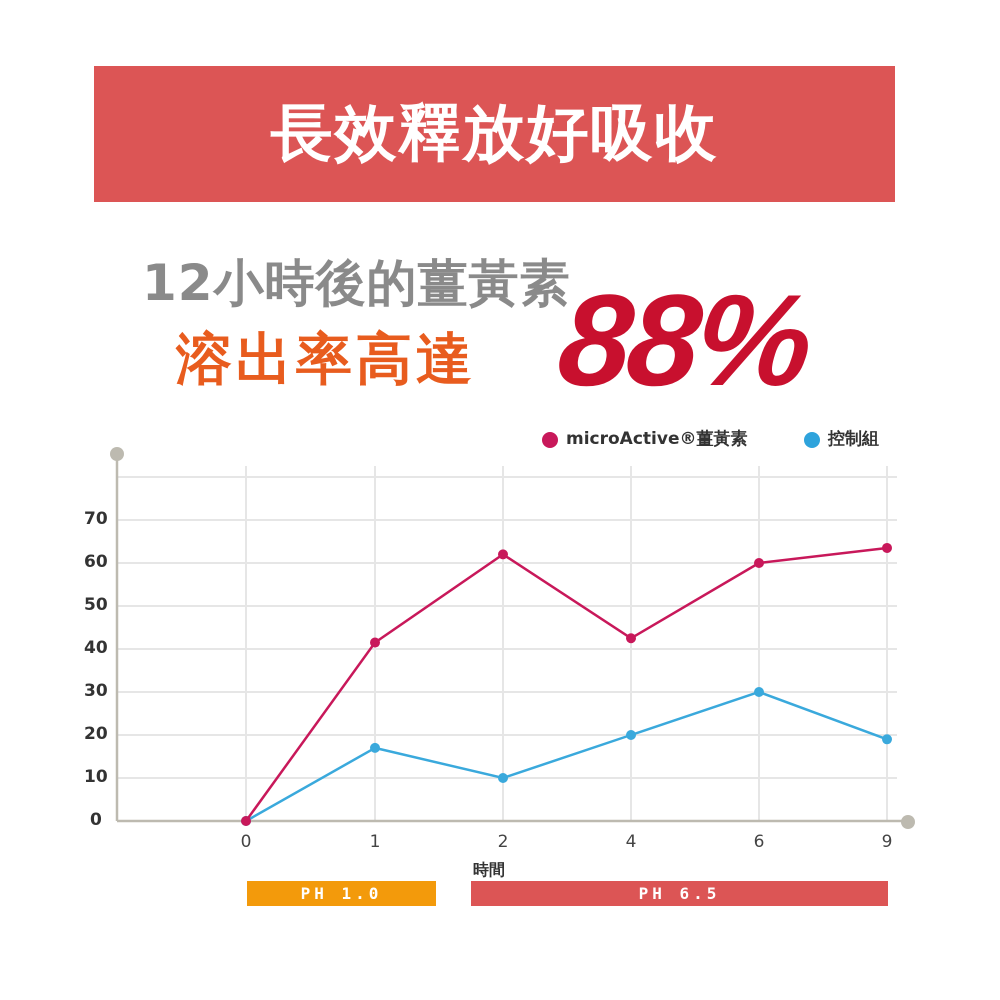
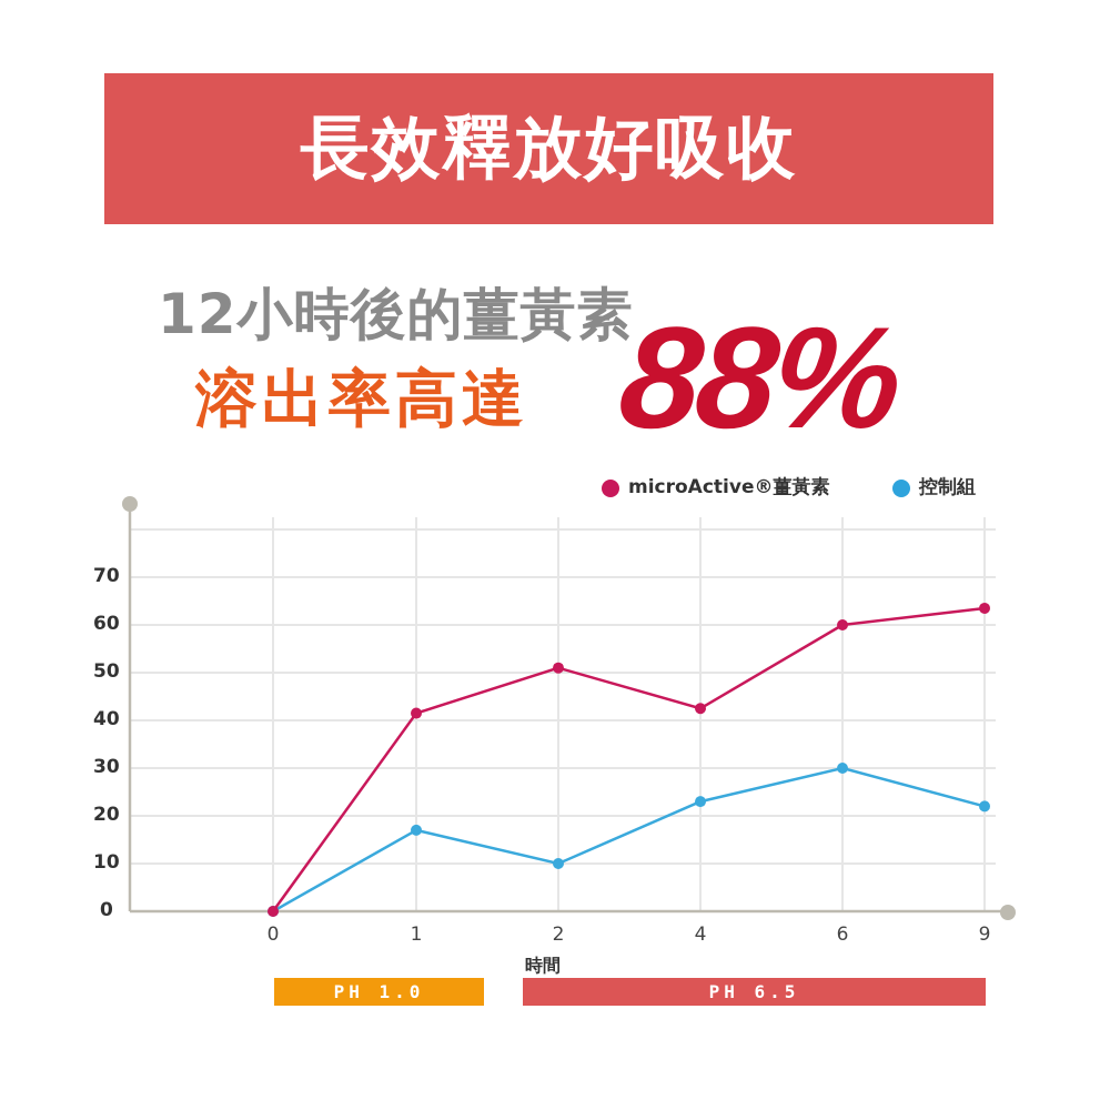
microActive®薑黃素/2: 62 -> 51
控制組/4: 20 -> 23
控制組/9: 19 -> 22
